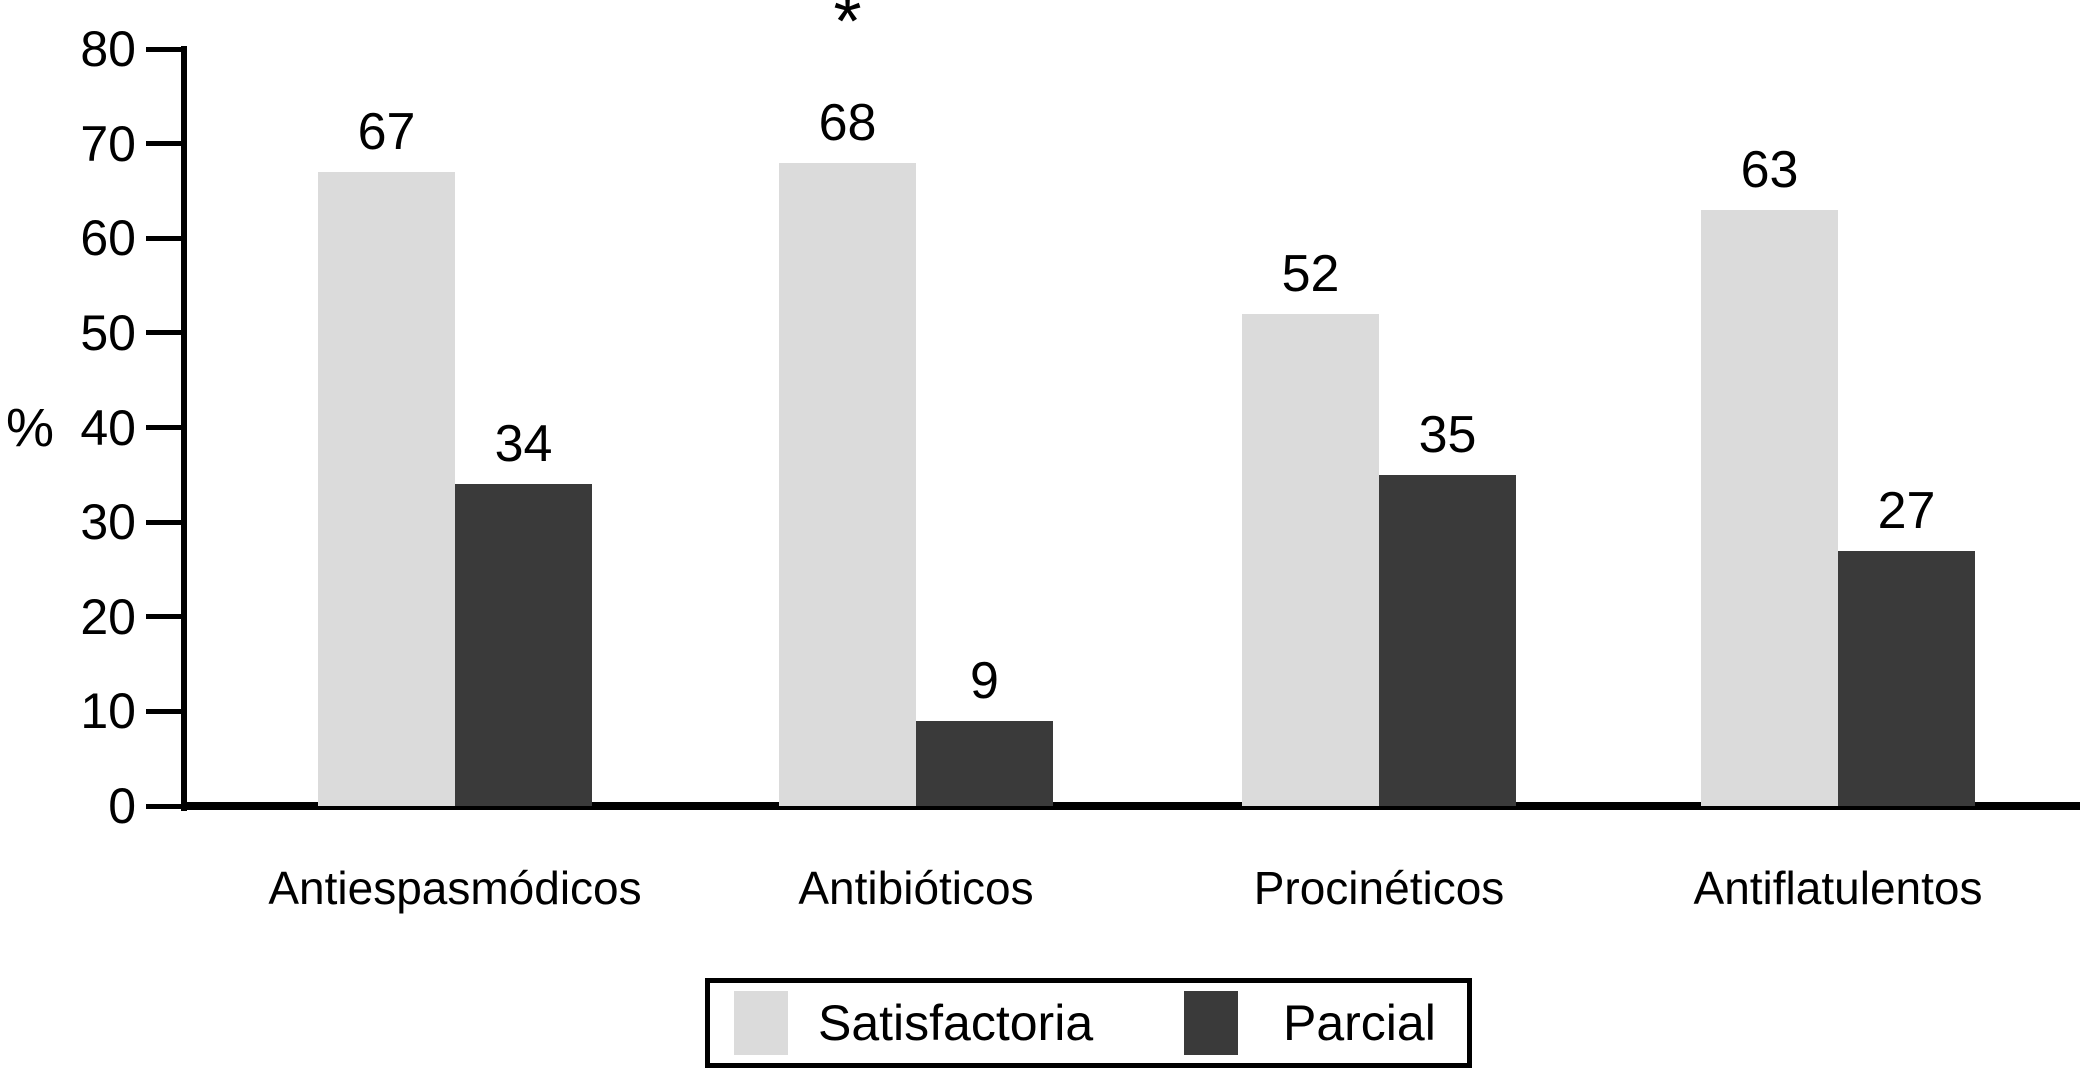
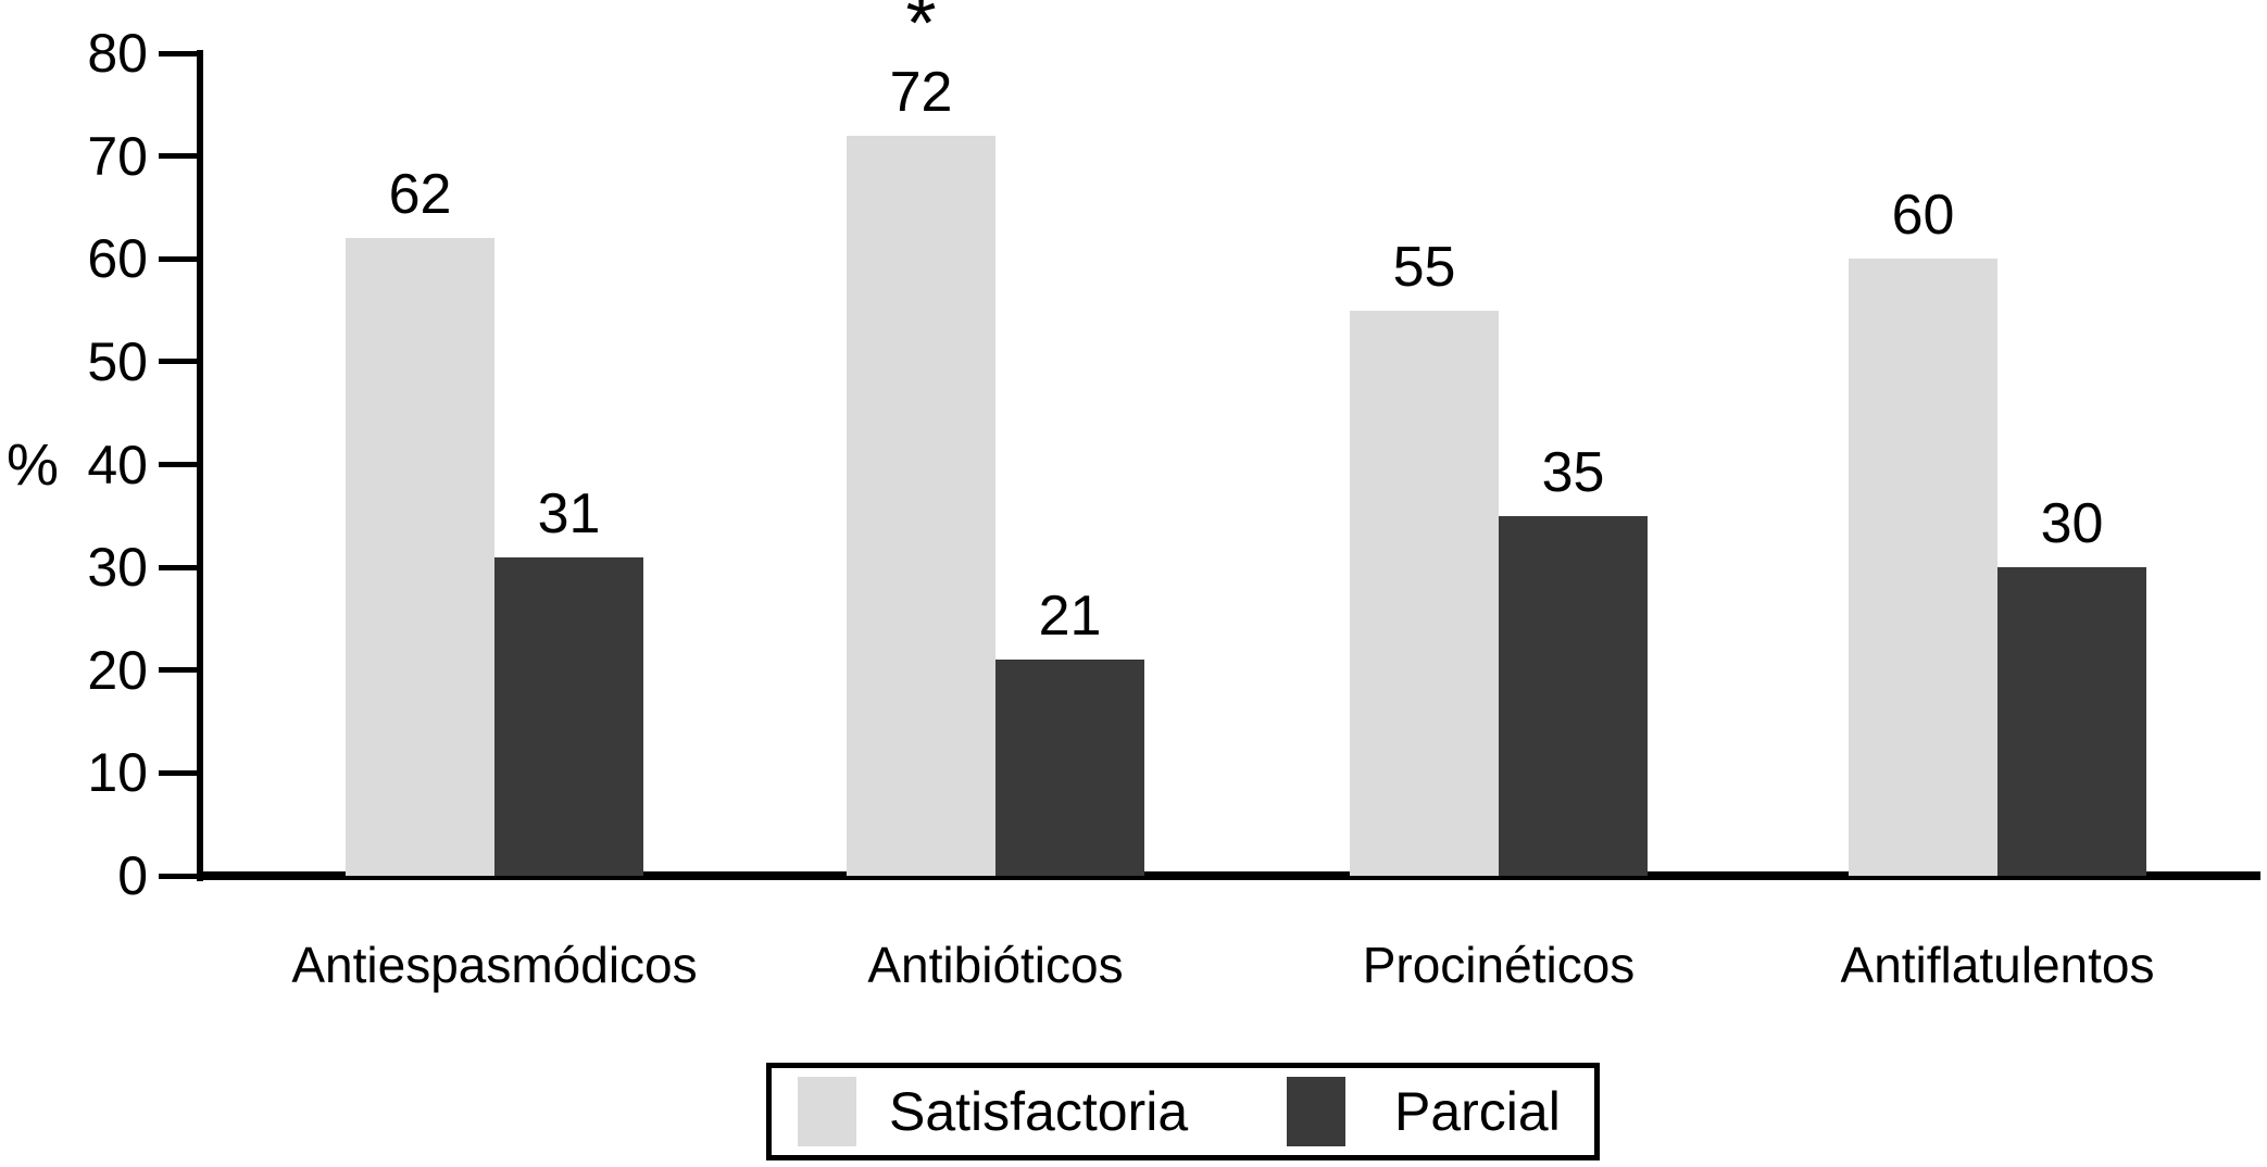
Satisfactoria/Antiespasmódicos: 67 -> 62
Parcial/Antiespasmódicos: 34 -> 31
Satisfactoria/Antibióticos: 68 -> 72
Parcial/Antibióticos: 9 -> 21
Satisfactoria/Procinéticos: 52 -> 55
Satisfactoria/Antiflatulentos: 63 -> 60
Parcial/Antiflatulentos: 27 -> 30
